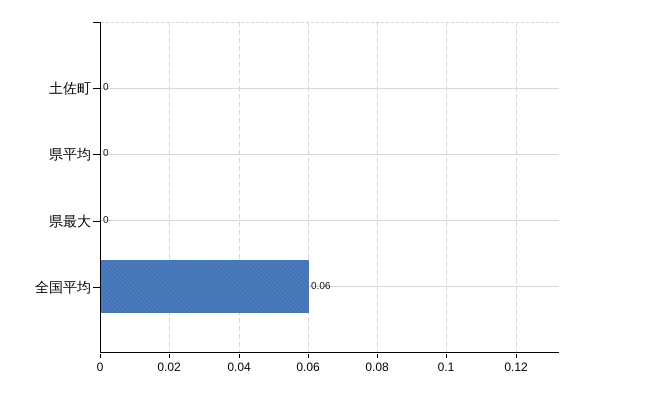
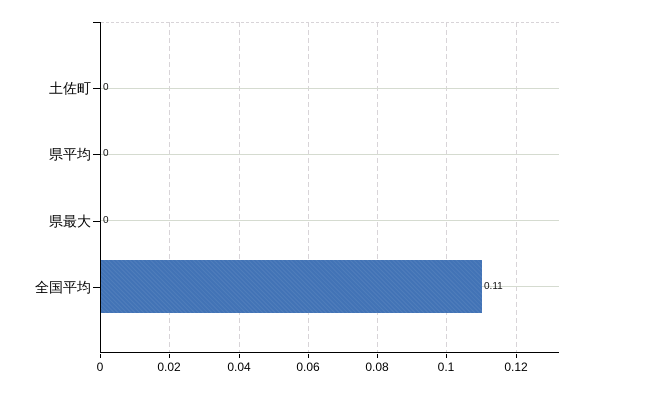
全国平均: 0.06 -> 0.11
